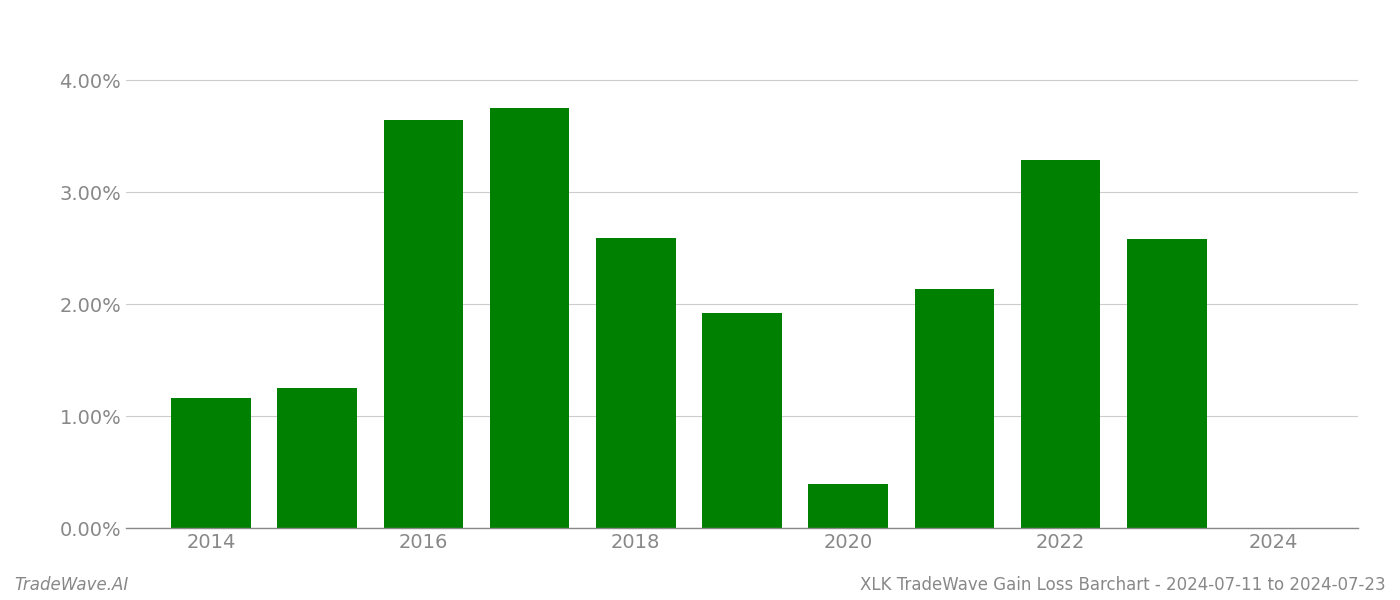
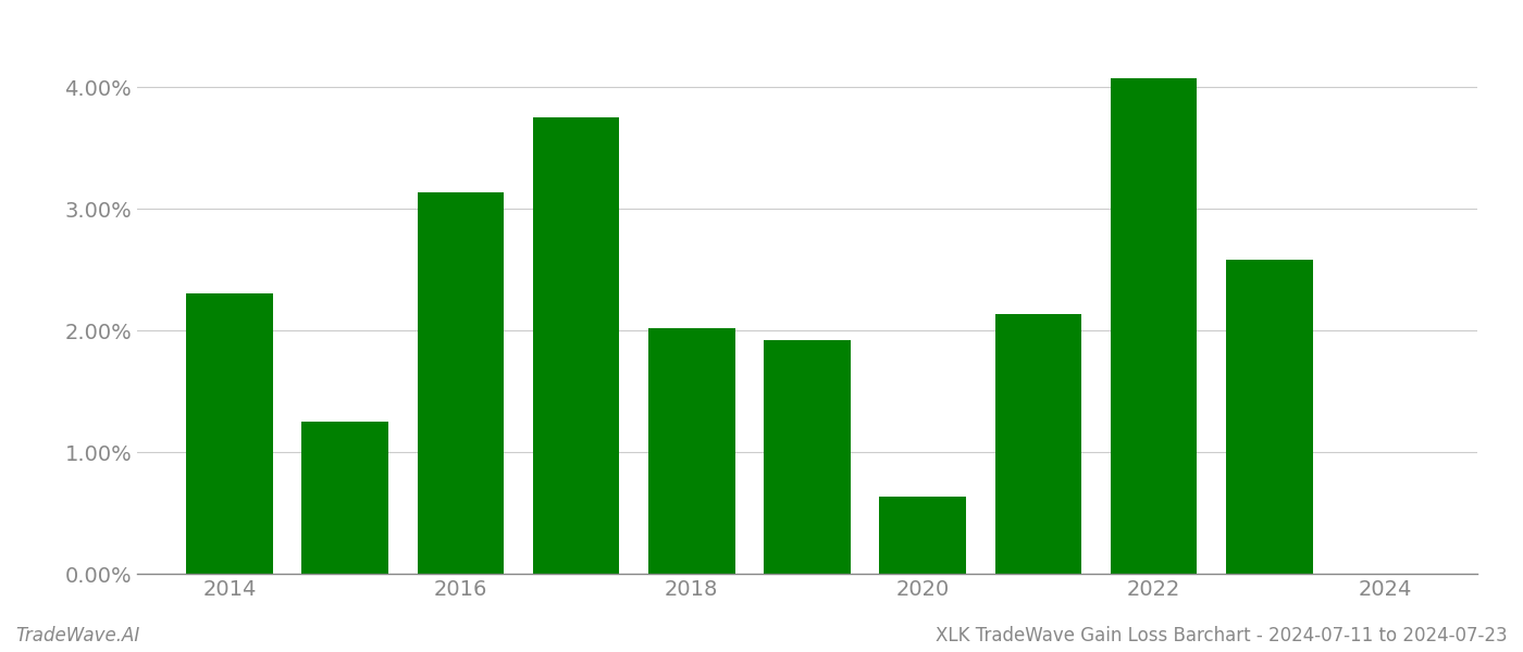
2014: 1.16% -> 2.30%
2016: 3.64% -> 3.13%
2018: 2.59% -> 2.02%
2020: 0.39% -> 0.63%
2022: 3.29% -> 4.07%
